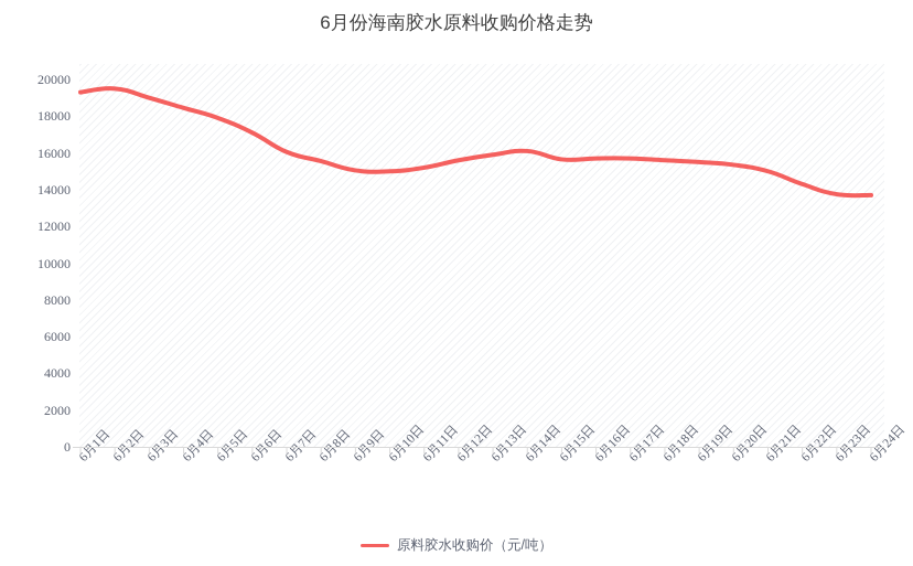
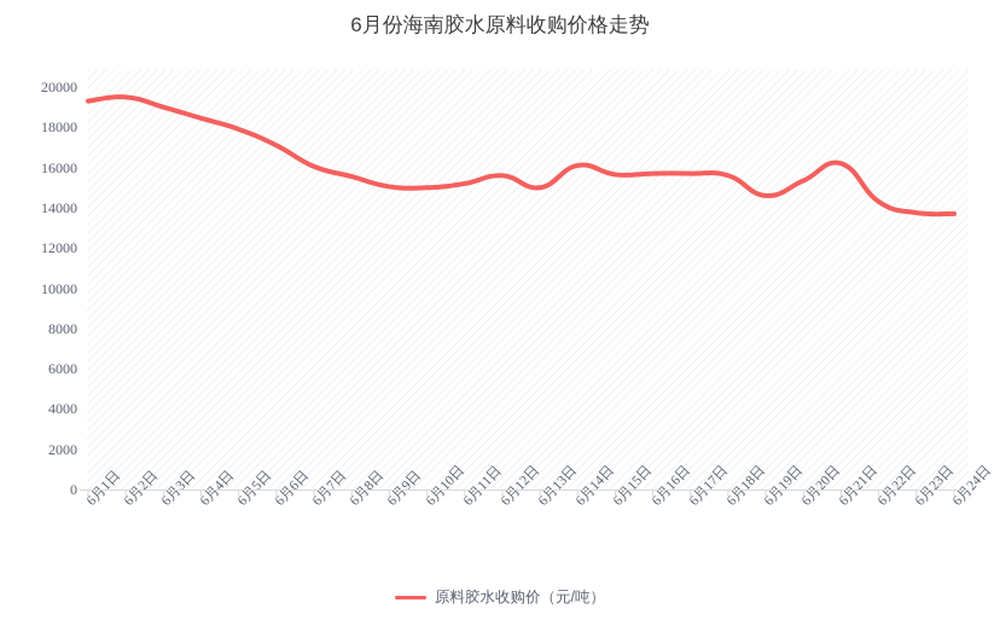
6月13日: 15900 -> 15000
6月19日: 15500 -> 14600
6月21日: 15000 -> 16200
